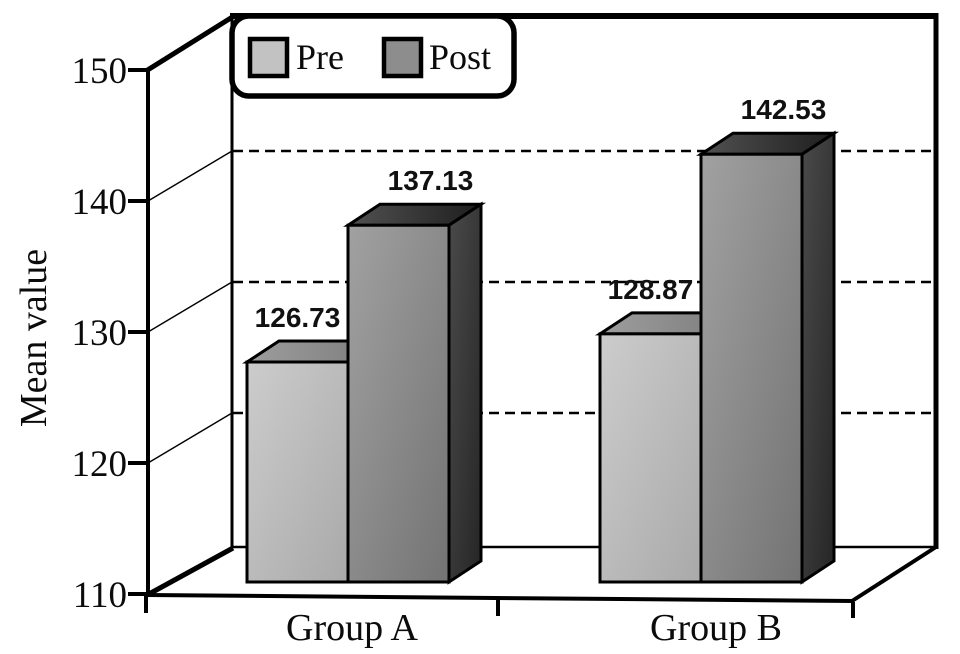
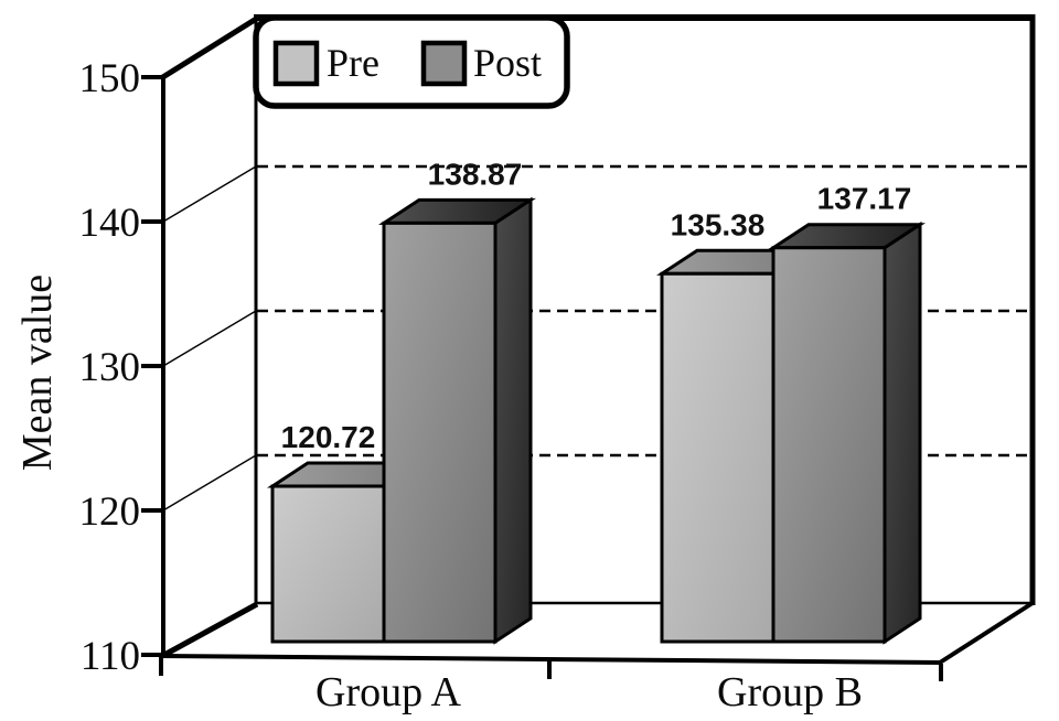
Pre/Group A: 126.73 -> 120.72
Post/Group A: 137.13 -> 138.87
Pre/Group B: 128.87 -> 135.38
Post/Group B: 142.53 -> 137.17
